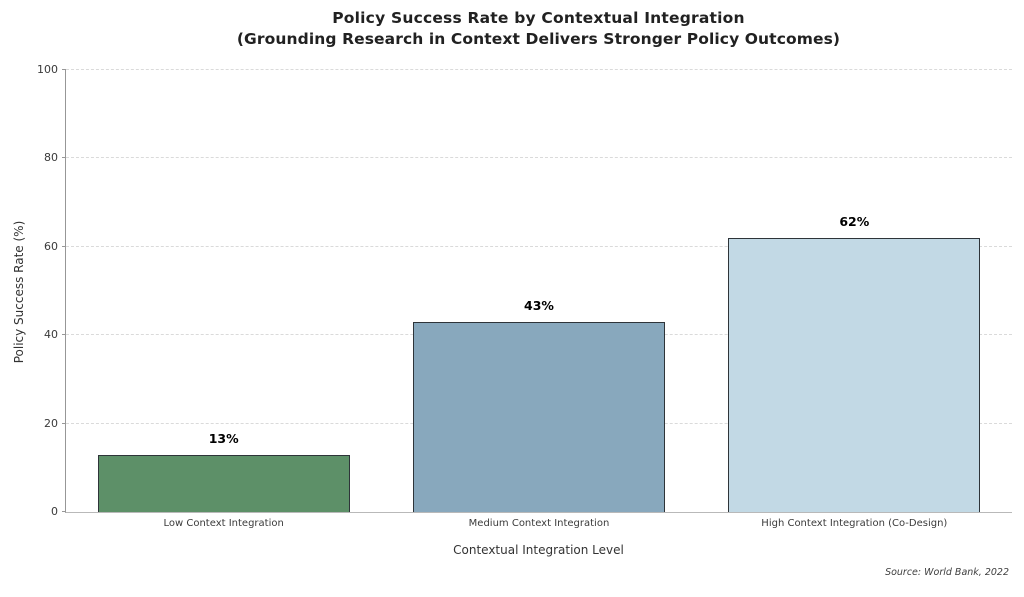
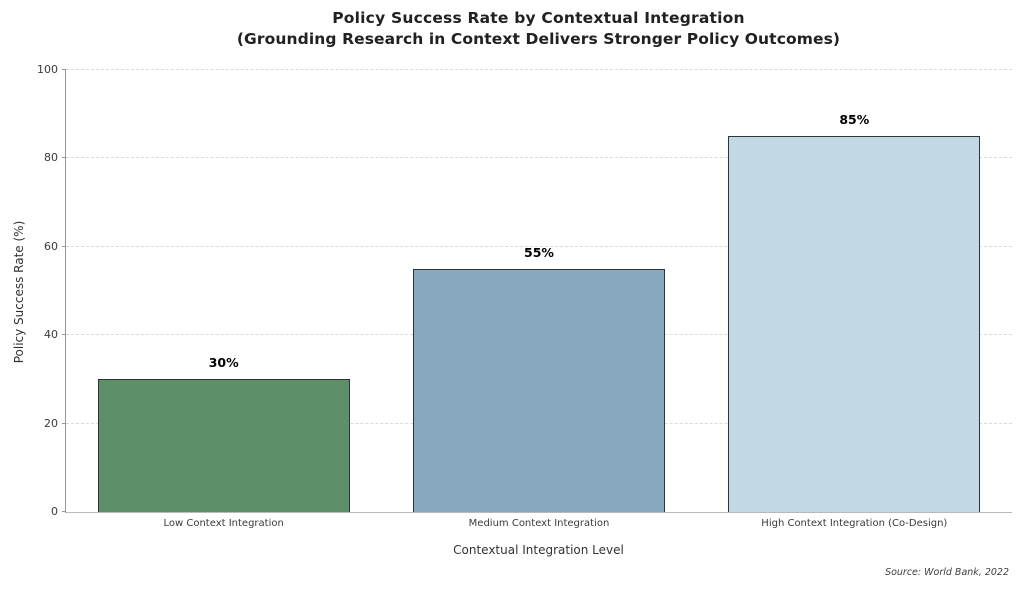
Low Context Integration: 13% -> 30%
Medium Context Integration: 43% -> 55%
High Context Integration (Co-Design): 62% -> 85%
